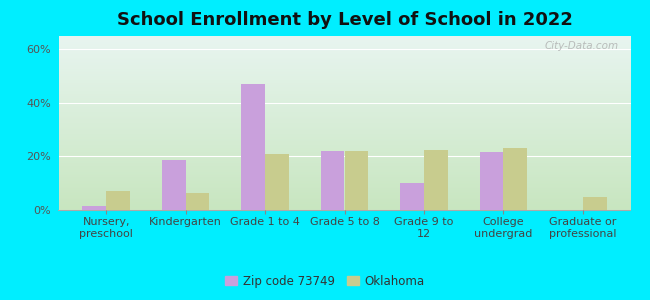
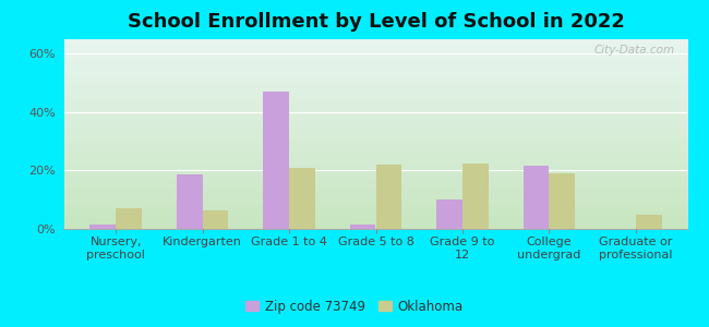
Zip code 73749/Grade 5 to 8: 22.0% -> 1.5%
Oklahoma/College undergrad: 23.0% -> 19.0%
